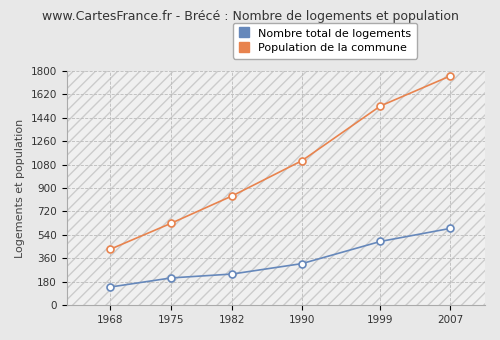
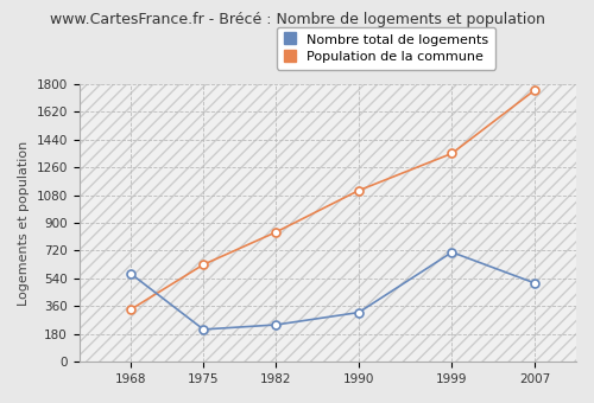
Nombre total de logements/1968: 140 -> 570
Population de la commune/1968: 430 -> 340
Nombre total de logements/1999: 490 -> 710
Population de la commune/1999: 1530 -> 1350
Nombre total de logements/2007: 590 -> 510
